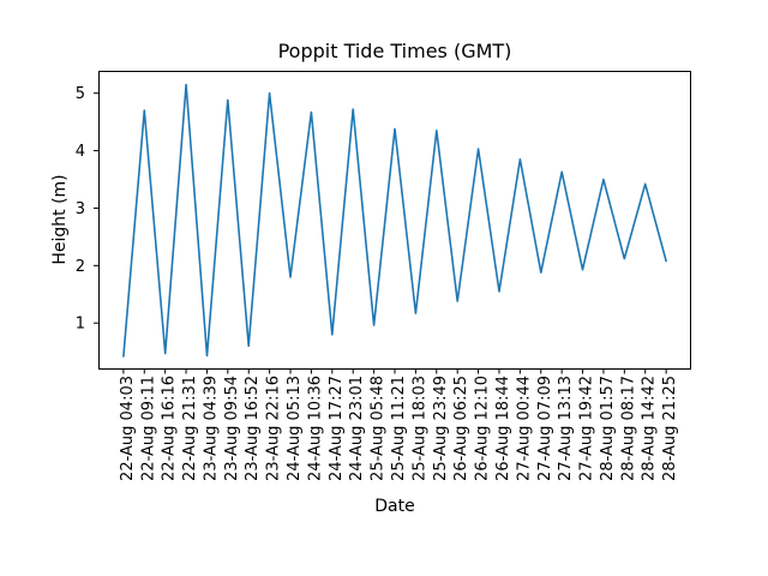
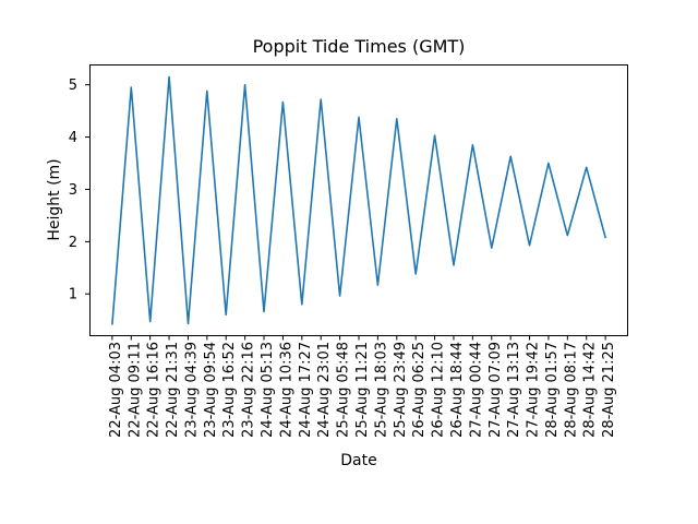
22-Aug 09:11: 4.7 -> 5.0
24-Aug 05:13: 1.8 -> 0.7
